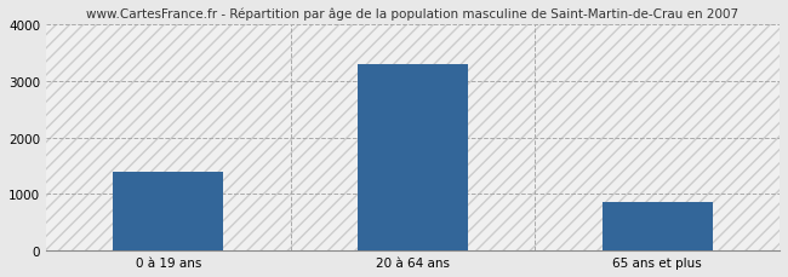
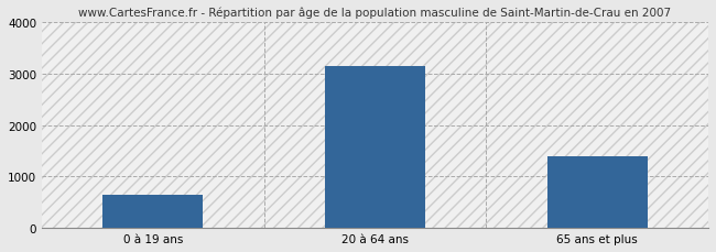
0 à 19 ans: 1400 -> 650
20 à 64 ans: 3300 -> 3150
65 ans et plus: 850 -> 1400
